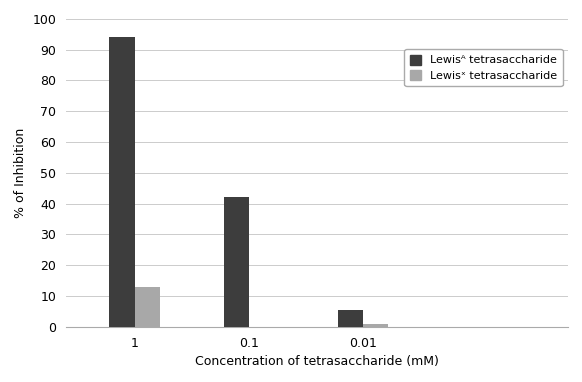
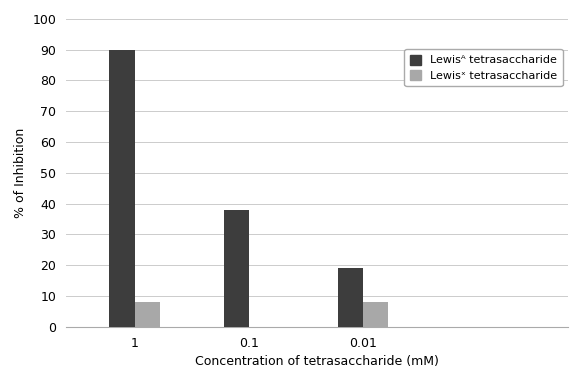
Lewisᴬ tetrasaccharide/1: 94.0 -> 90.0
Lewisˣ tetrasaccharide/1: 13 -> 8
Lewisᴬ tetrasaccharide/0.1: 42.0 -> 38.0
Lewisᴬ tetrasaccharide/0.01: 5.5 -> 19.0
Lewisˣ tetrasaccharide/0.01: 1 -> 8
